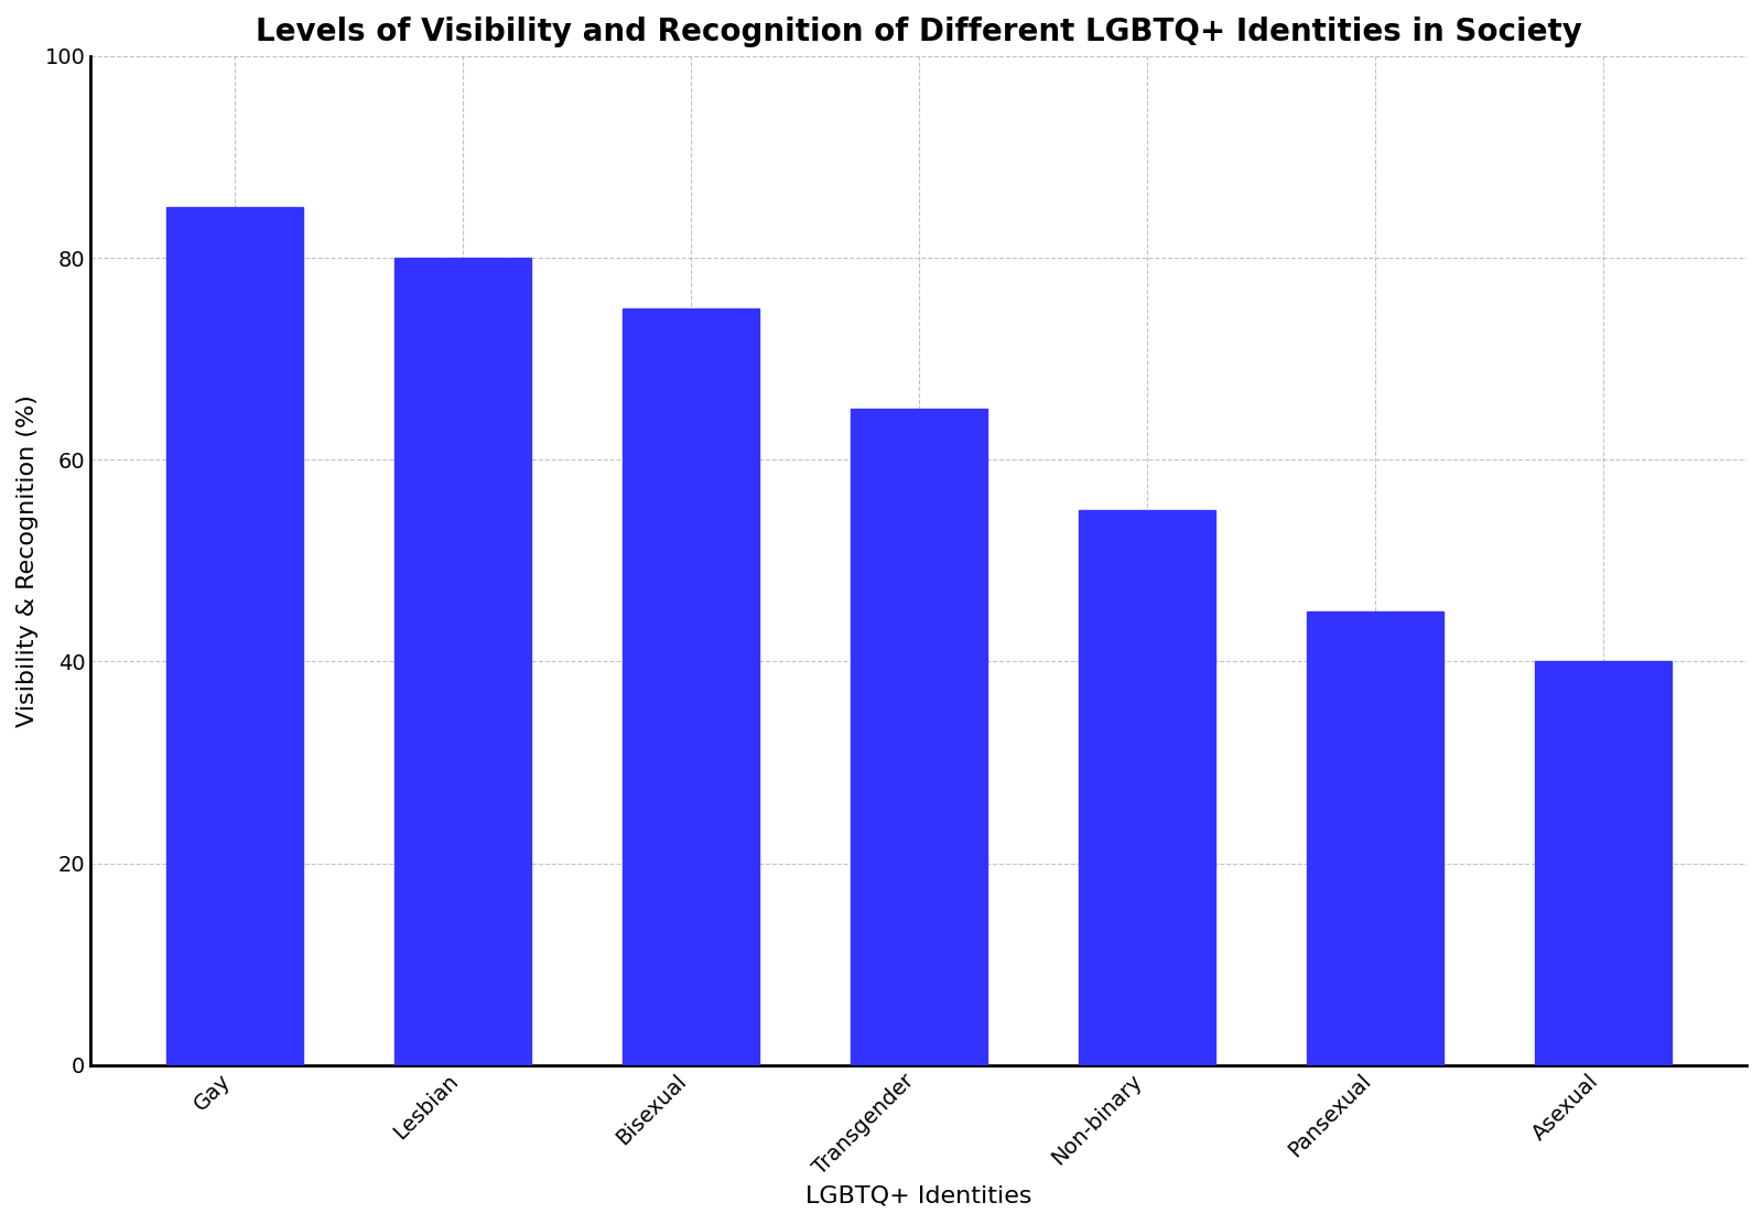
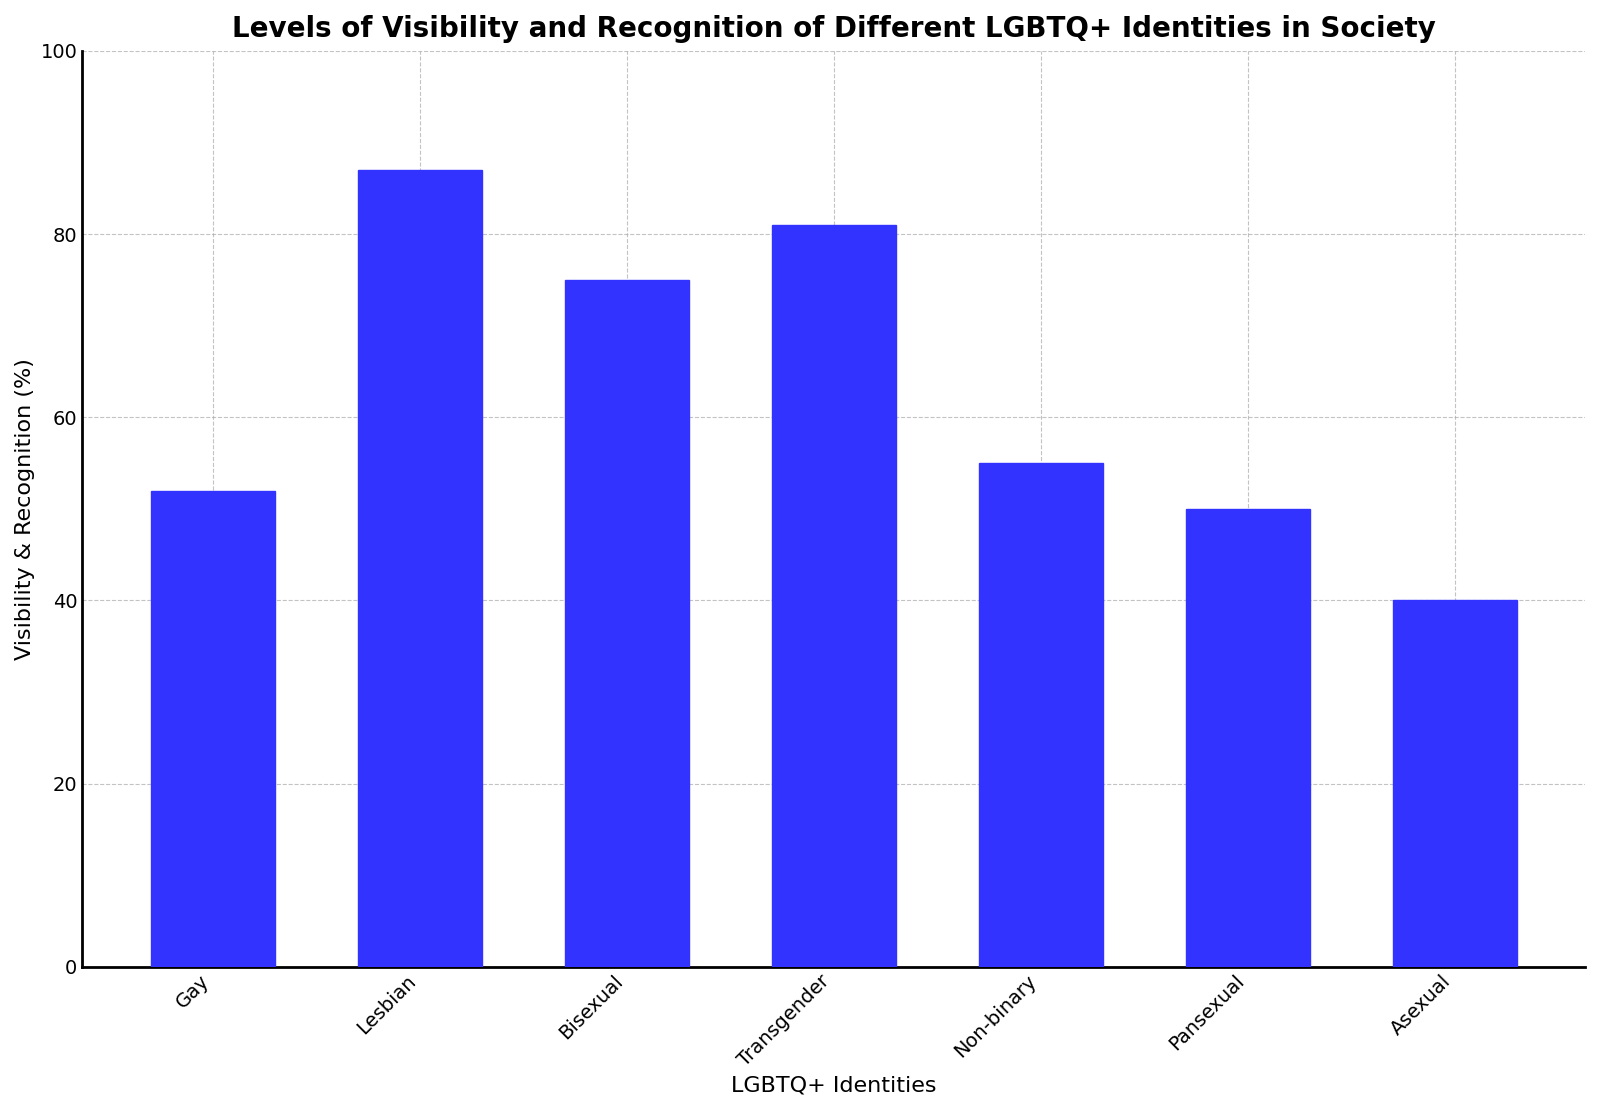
Gay: 85 -> 52
Lesbian: 80 -> 87
Transgender: 65 -> 81
Pansexual: 45 -> 50
